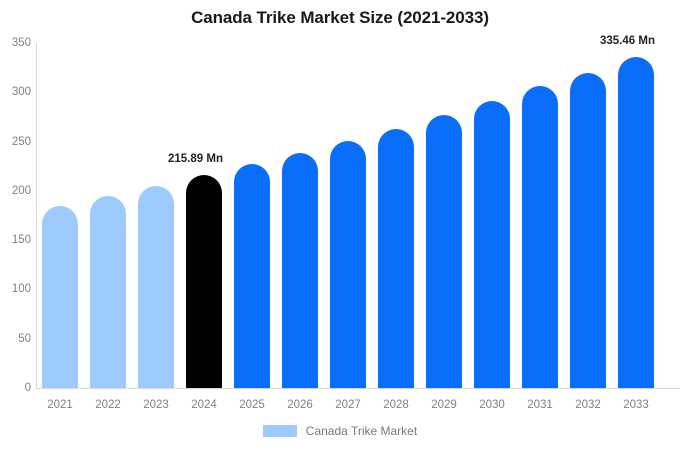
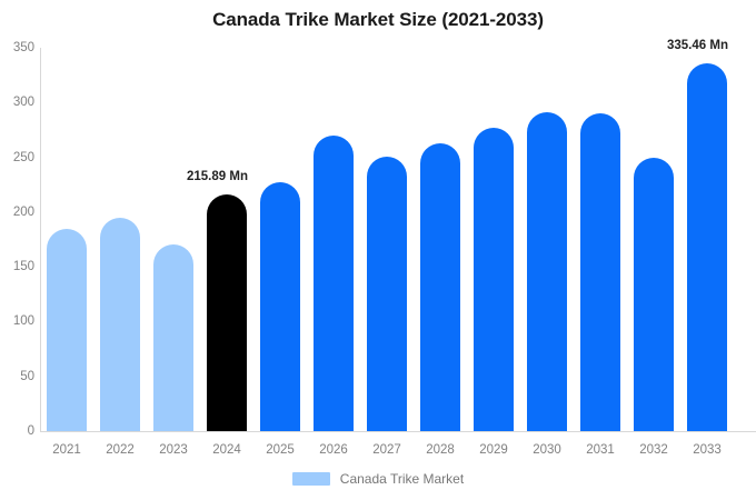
2023: 200 -> 170
2026: 240 -> 270
2031: 310 -> 290
2032: 320 -> 250
